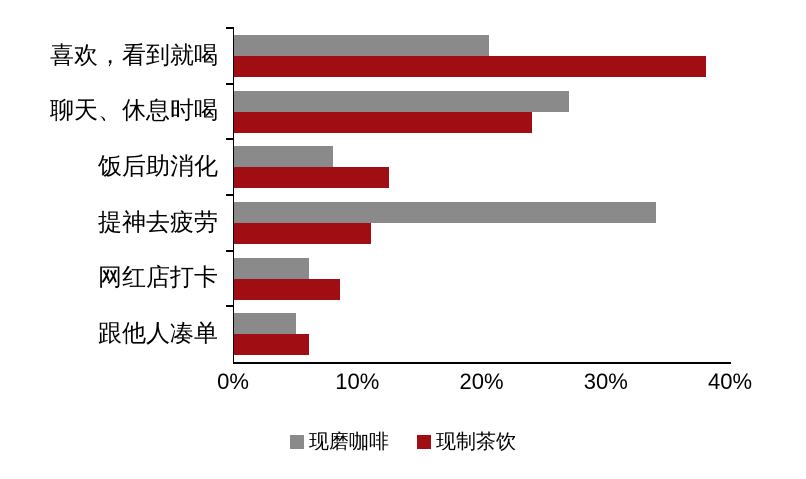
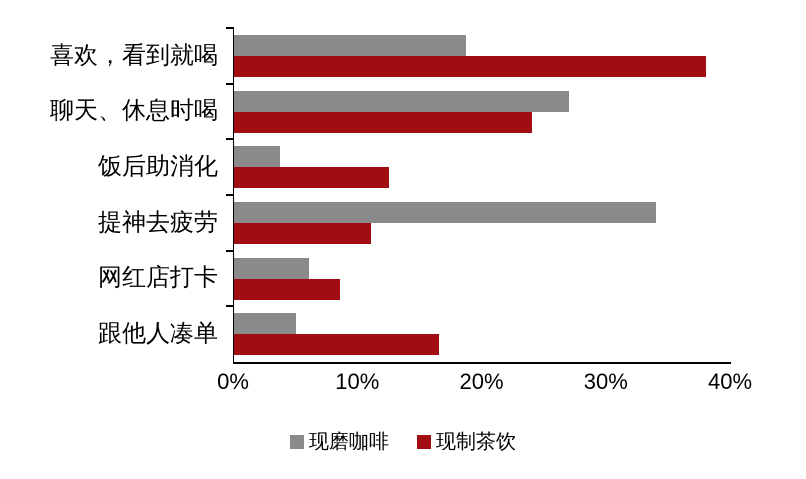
现磨咖啡/喜欢，看到就喝: 20.5% -> 18.7%
现磨咖啡/饭后助消化: 8.0% -> 3.7%
现制茶饮/跟他人凑单: 6.0% -> 16.5%
